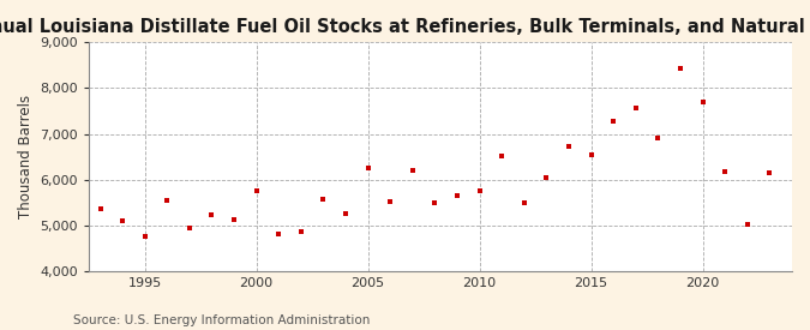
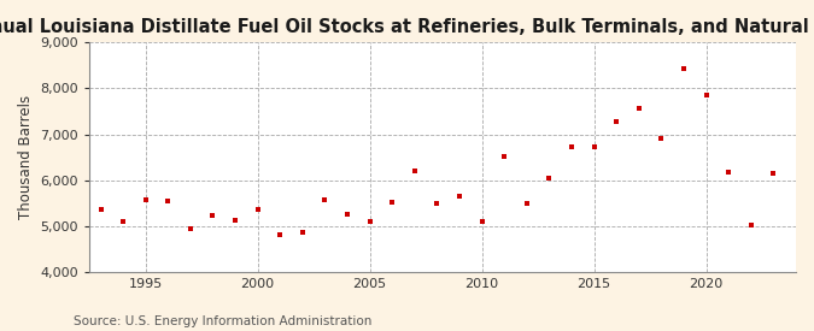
1995: 4,750 -> 5,580
2000: 5,750 -> 5,370
2005: 6,250 -> 5,100
2010: 5,750 -> 5,100
2015: 6,550 -> 6,730
2020: 7,700 -> 7,850
